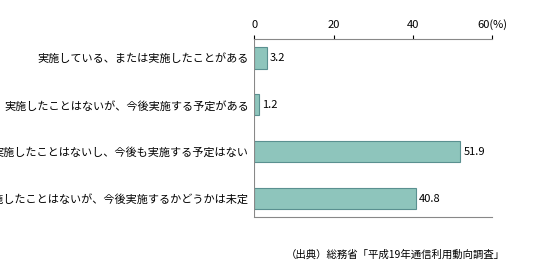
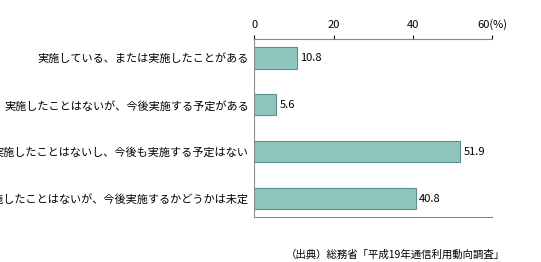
実施している、または実施したことがある: 3.2 -> 10.8
実施したことはないが、今後実施する予定がある: 1.2 -> 5.6
